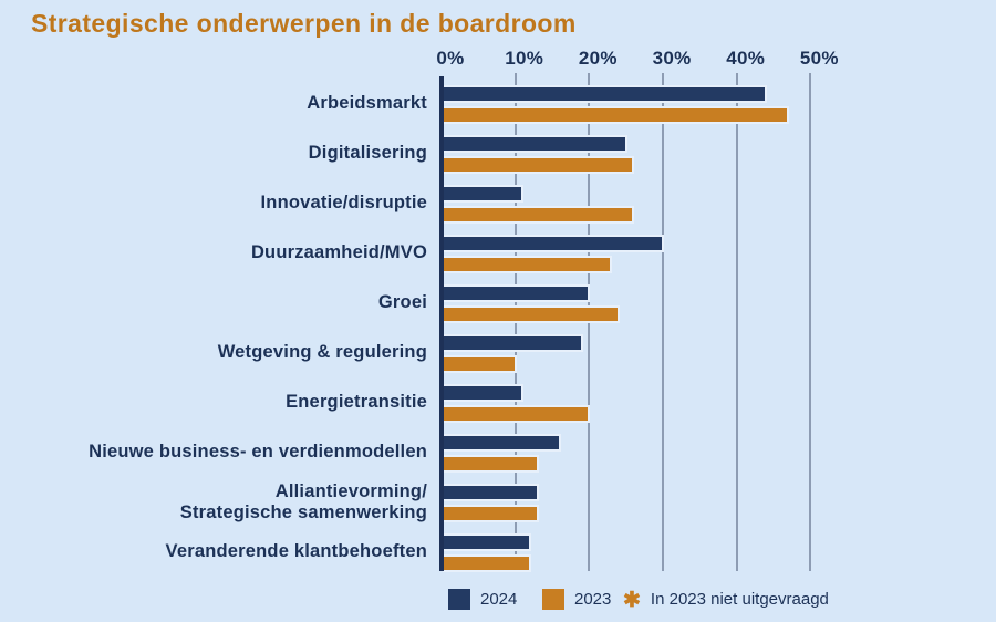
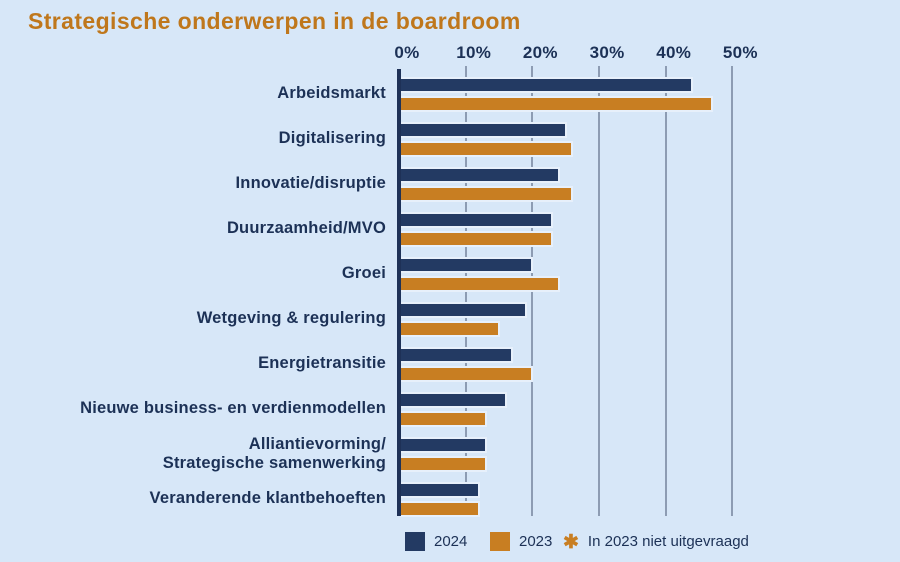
2024/Innovatie/disruptie: 11% -> 24%
2024/Duurzaamheid/MVO: 30% -> 23%
2023/Wetgeving & regulering: 10% -> 15%
2024/Energietransitie: 11% -> 17%
